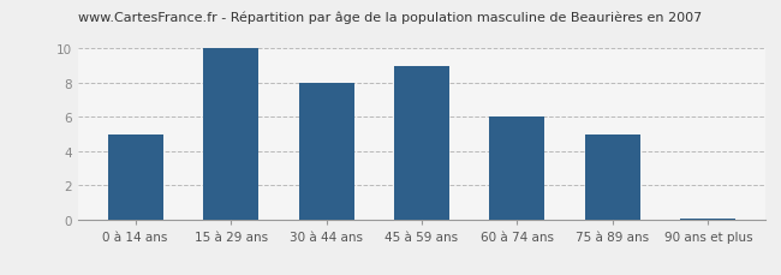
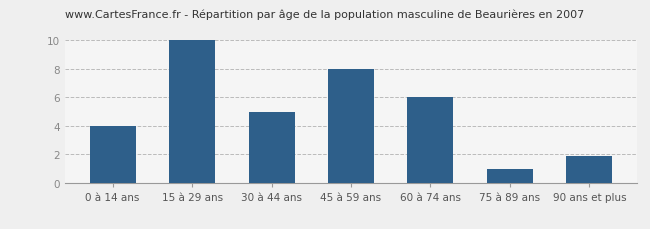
0 à 14 ans: 5.0 -> 4.0
30 à 44 ans: 8.0 -> 5.0
45 à 59 ans: 9.0 -> 8.0
75 à 89 ans: 5.0 -> 1.0
90 ans et plus: 0.1 -> 1.9
